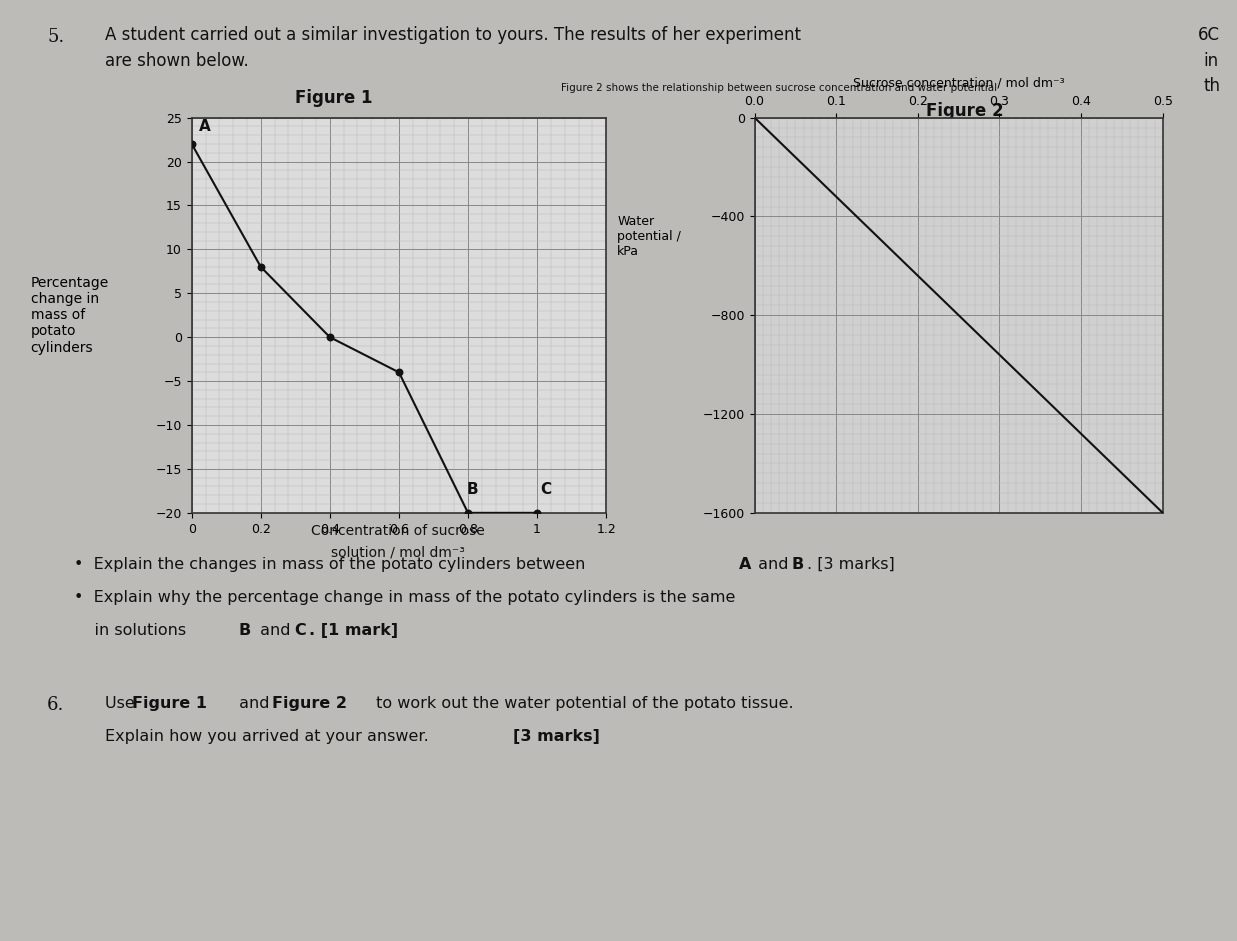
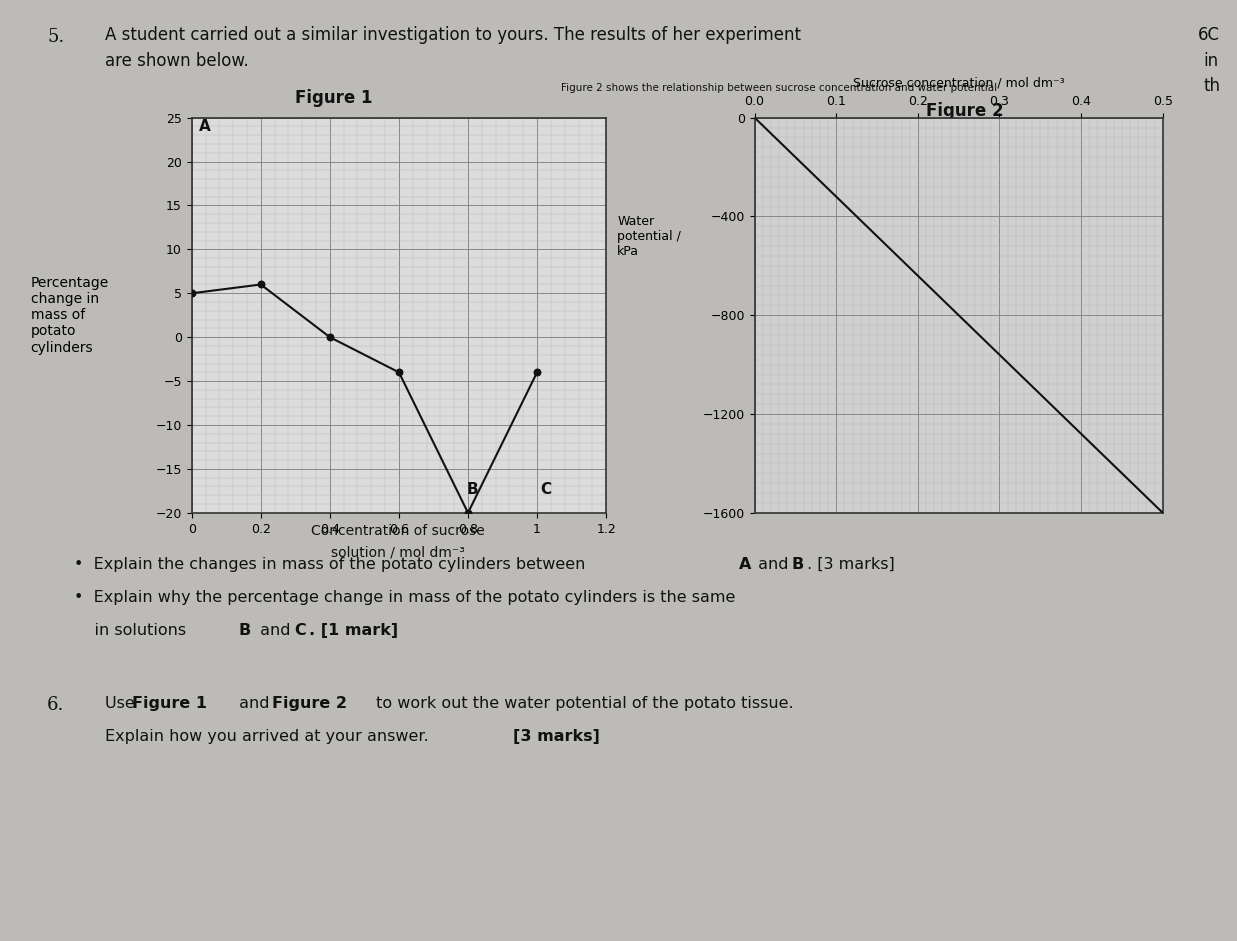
0: 22 -> 5
0.2: 8 -> 6
1: -20 -> -4
